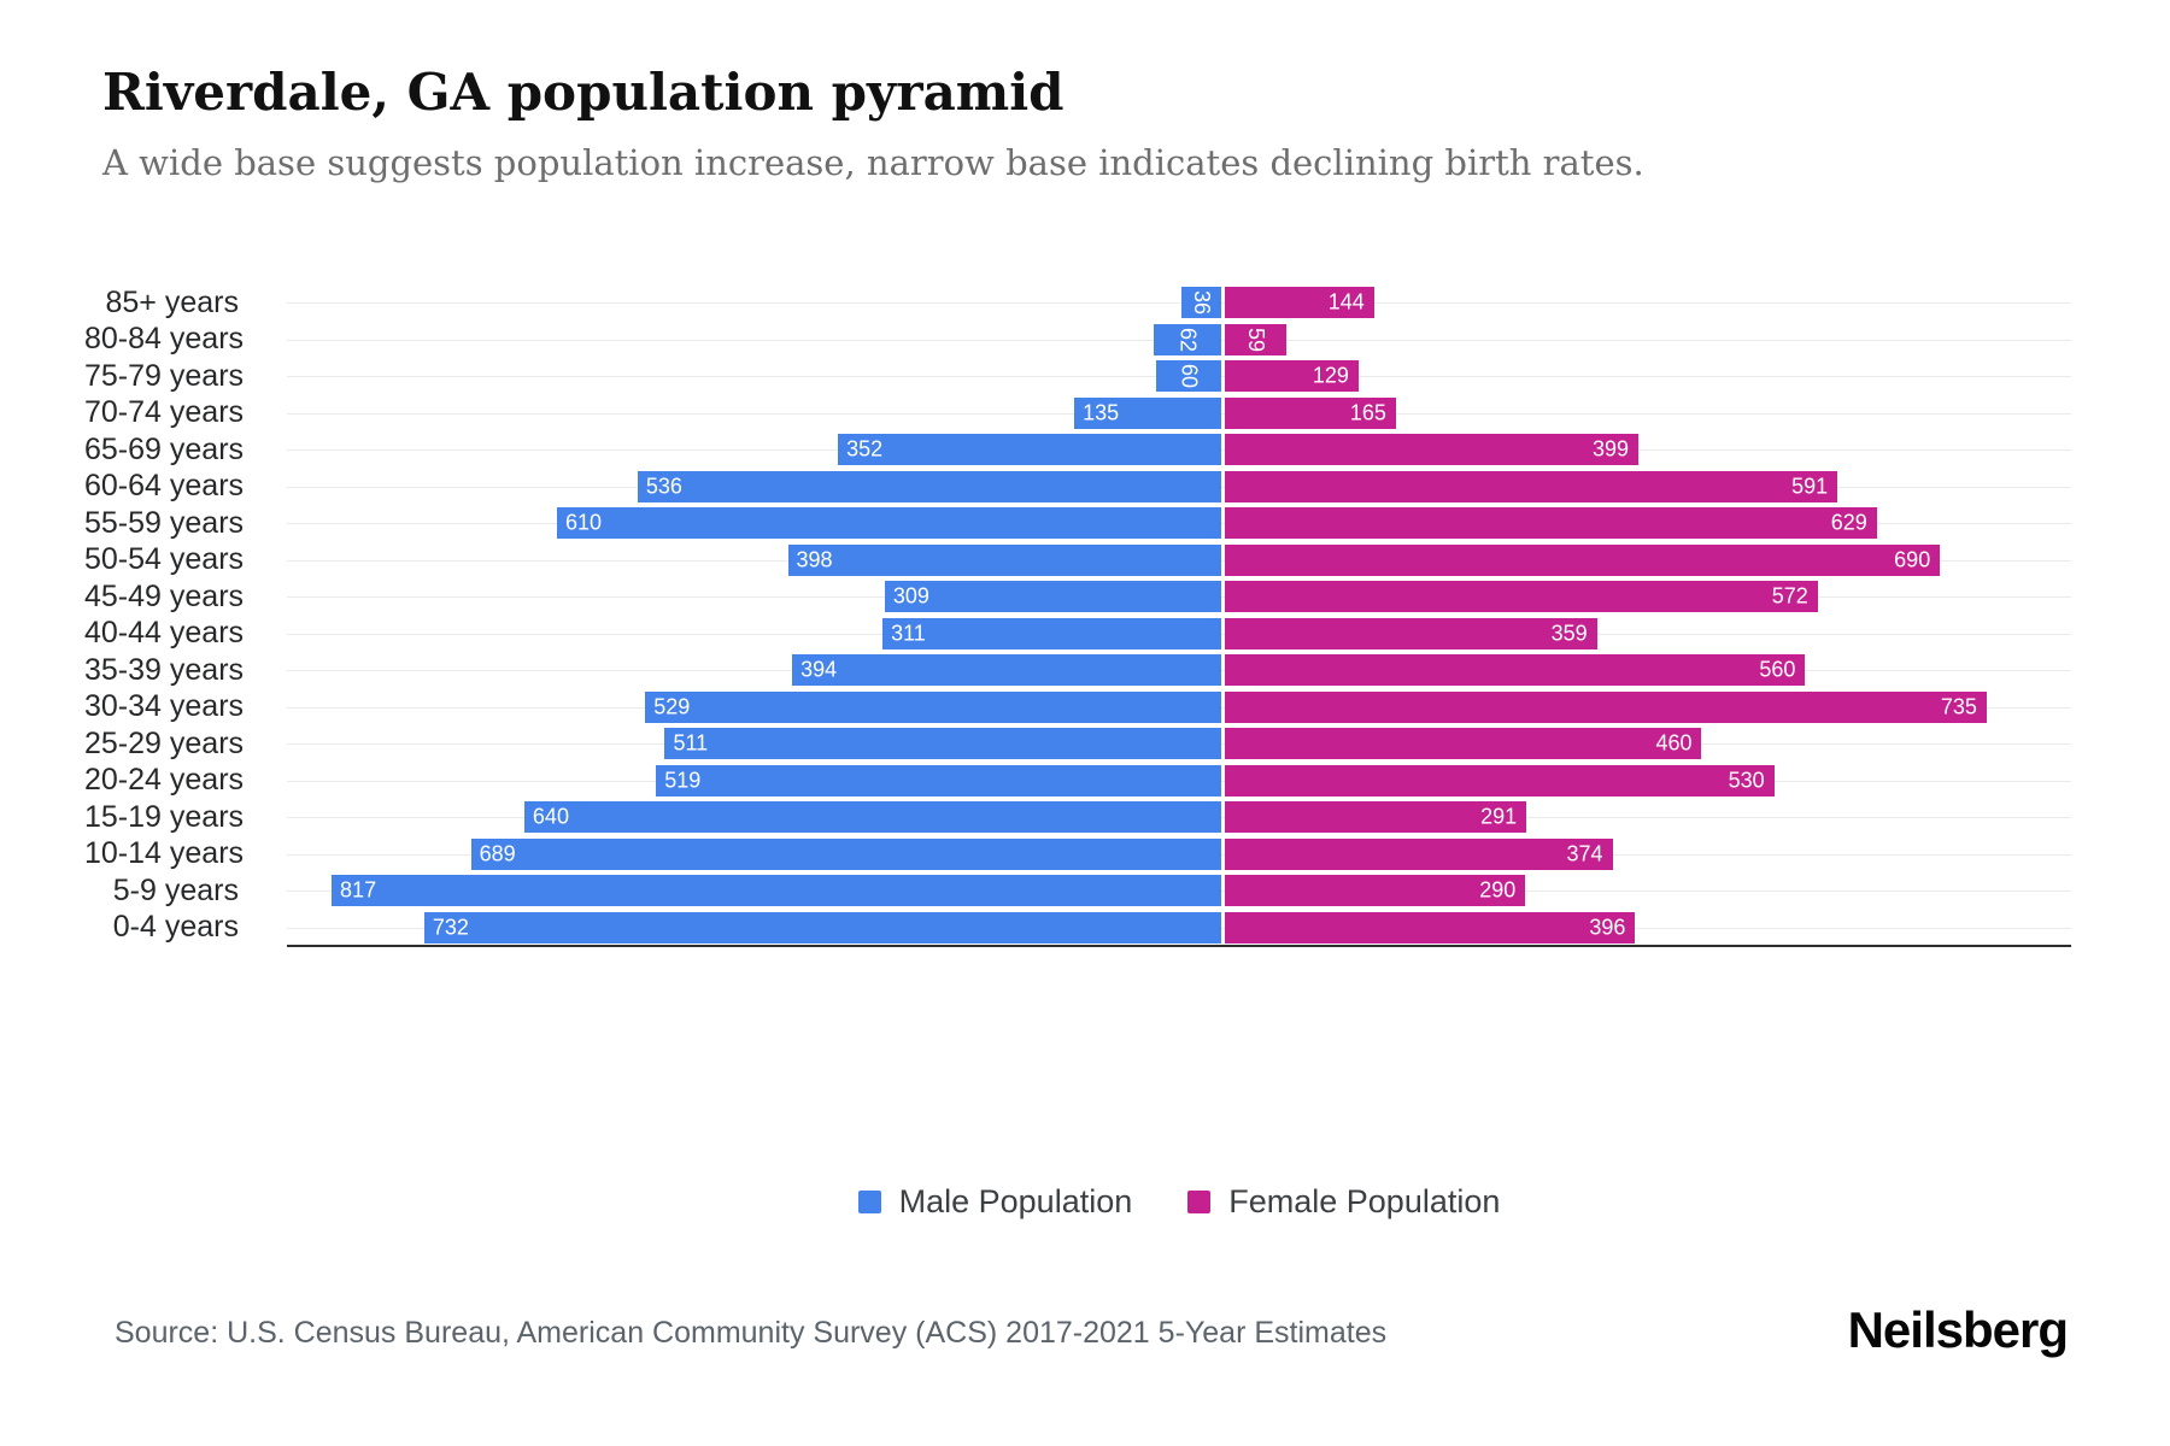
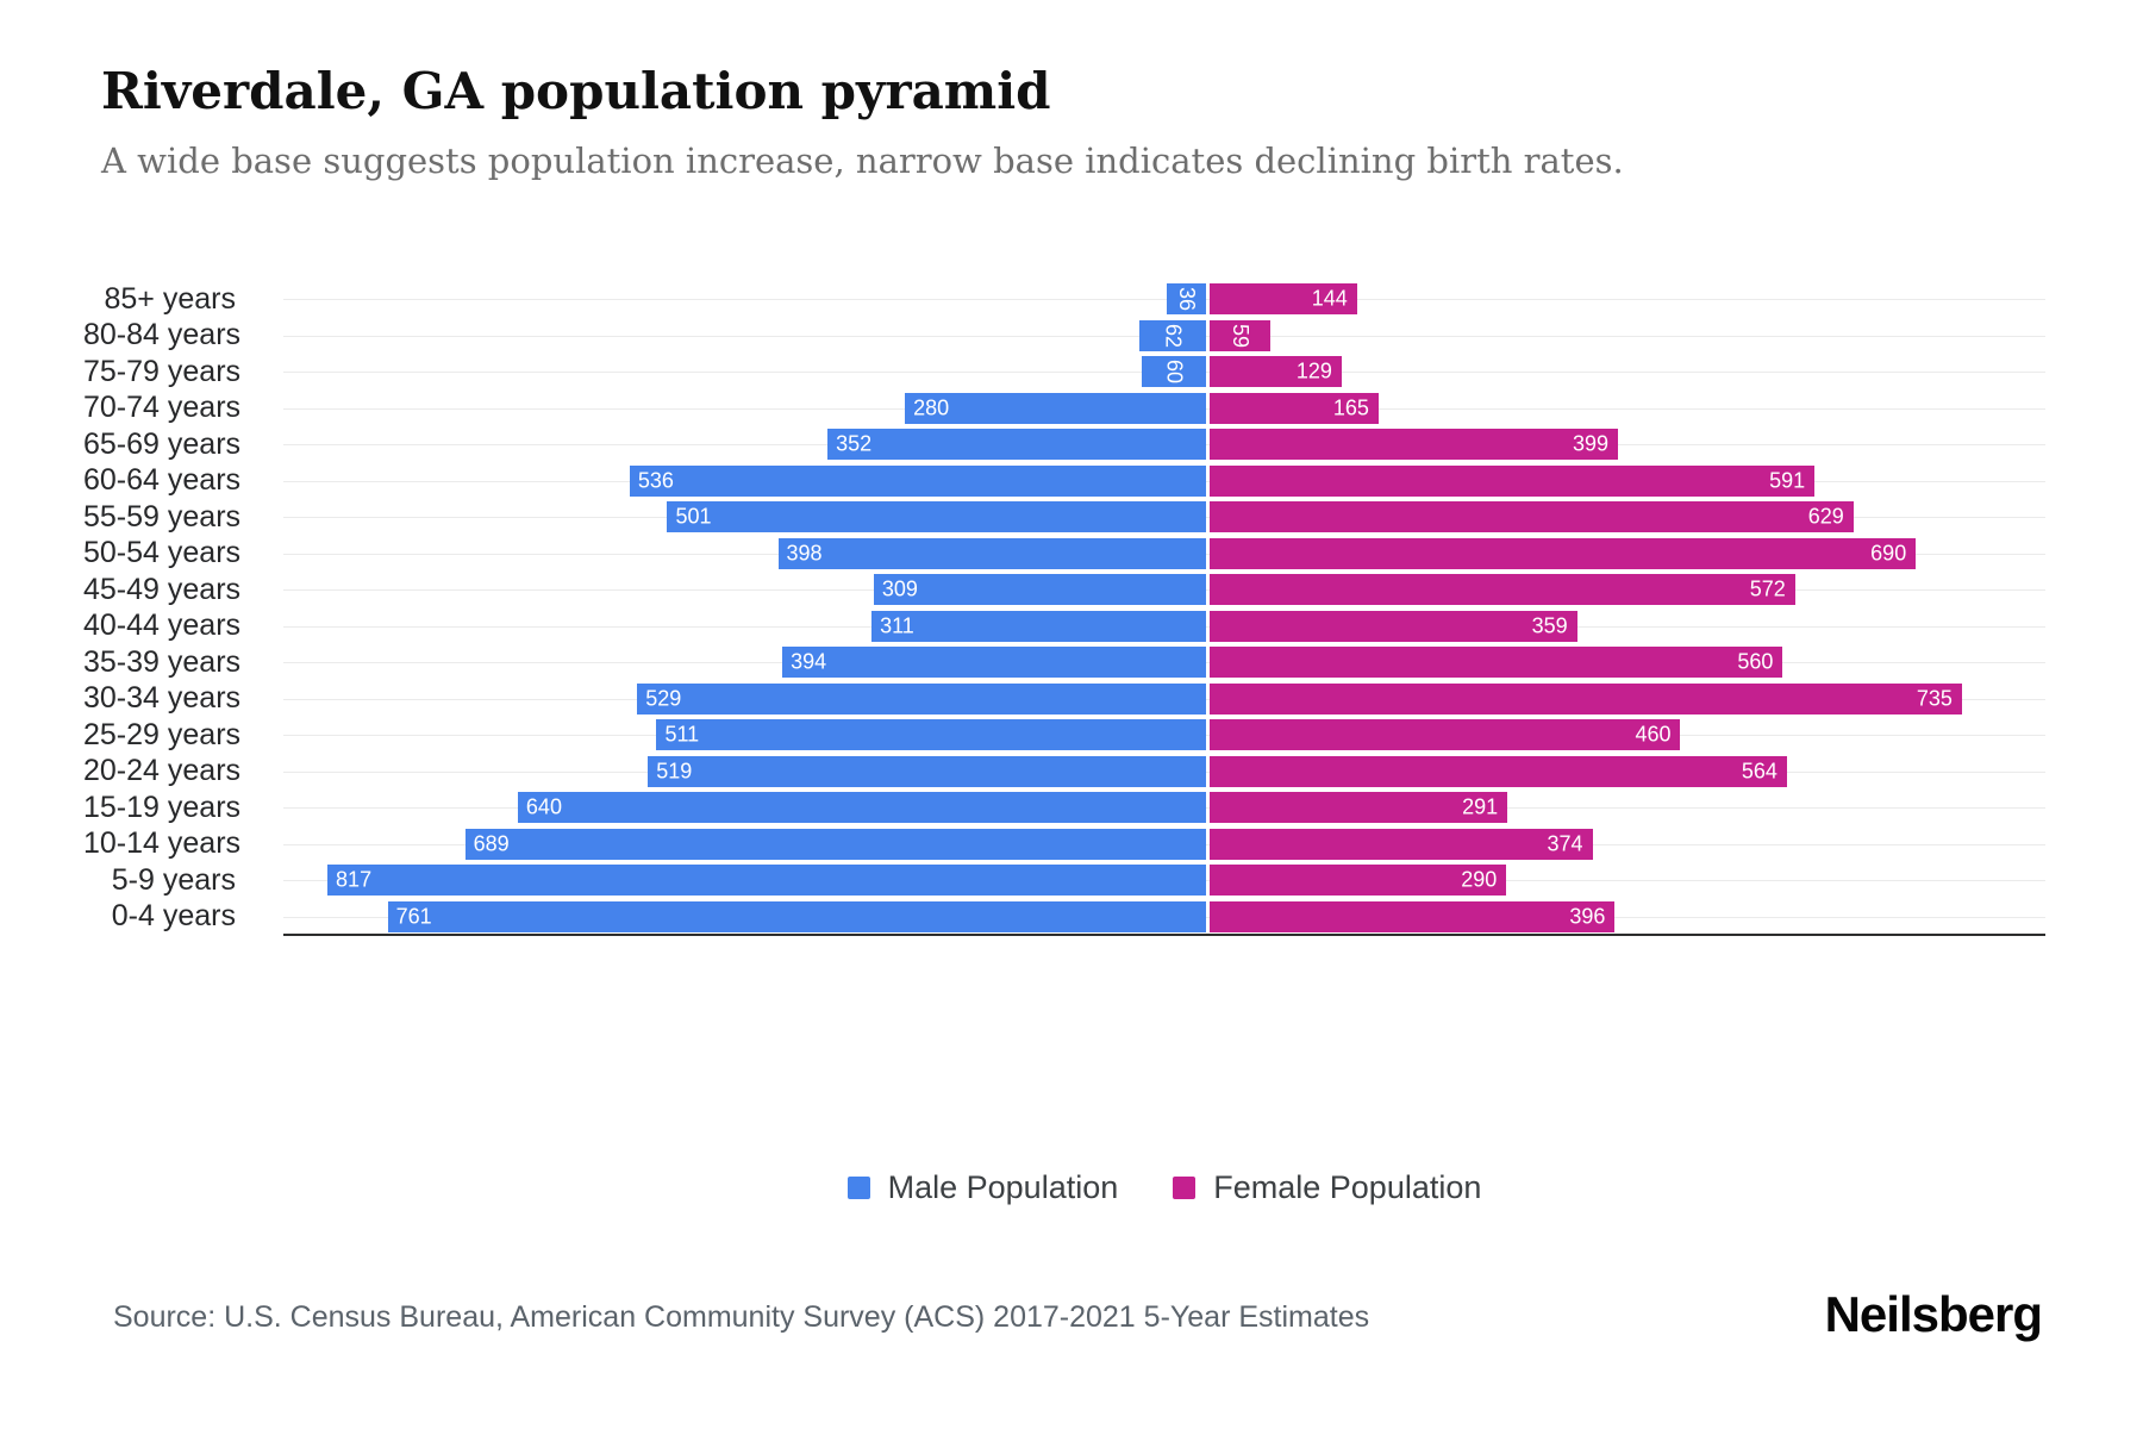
Male Population/70-74 years: 135 -> 280
Male Population/55-59 years: 610 -> 501
Female Population/20-24 years: 530 -> 564
Male Population/0-4 years: 732 -> 761
